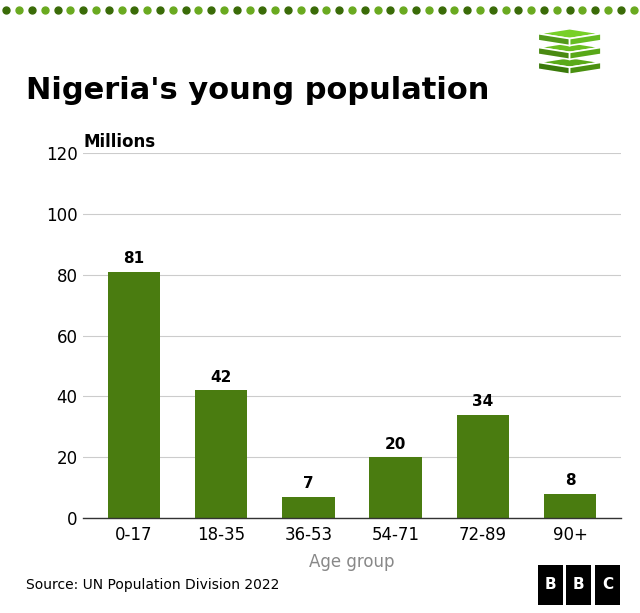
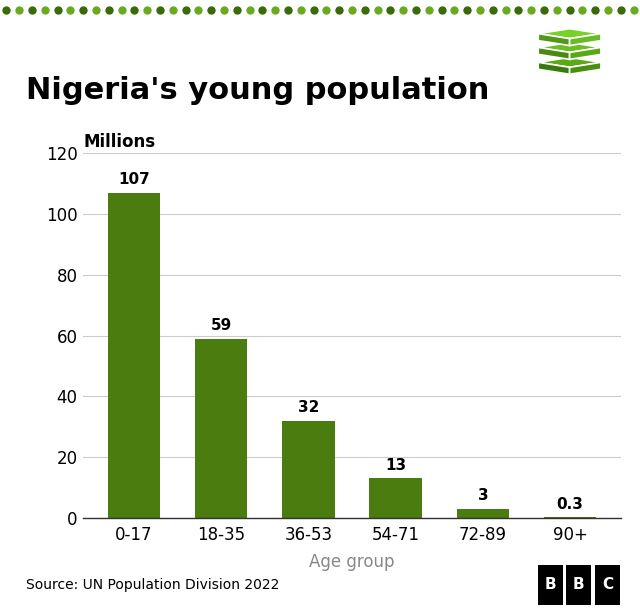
0-17: 81 -> 107
18-35: 42 -> 59
36-53: 7 -> 32
54-71: 20 -> 13
72-89: 34 -> 3
90+: 8 -> 0.3
